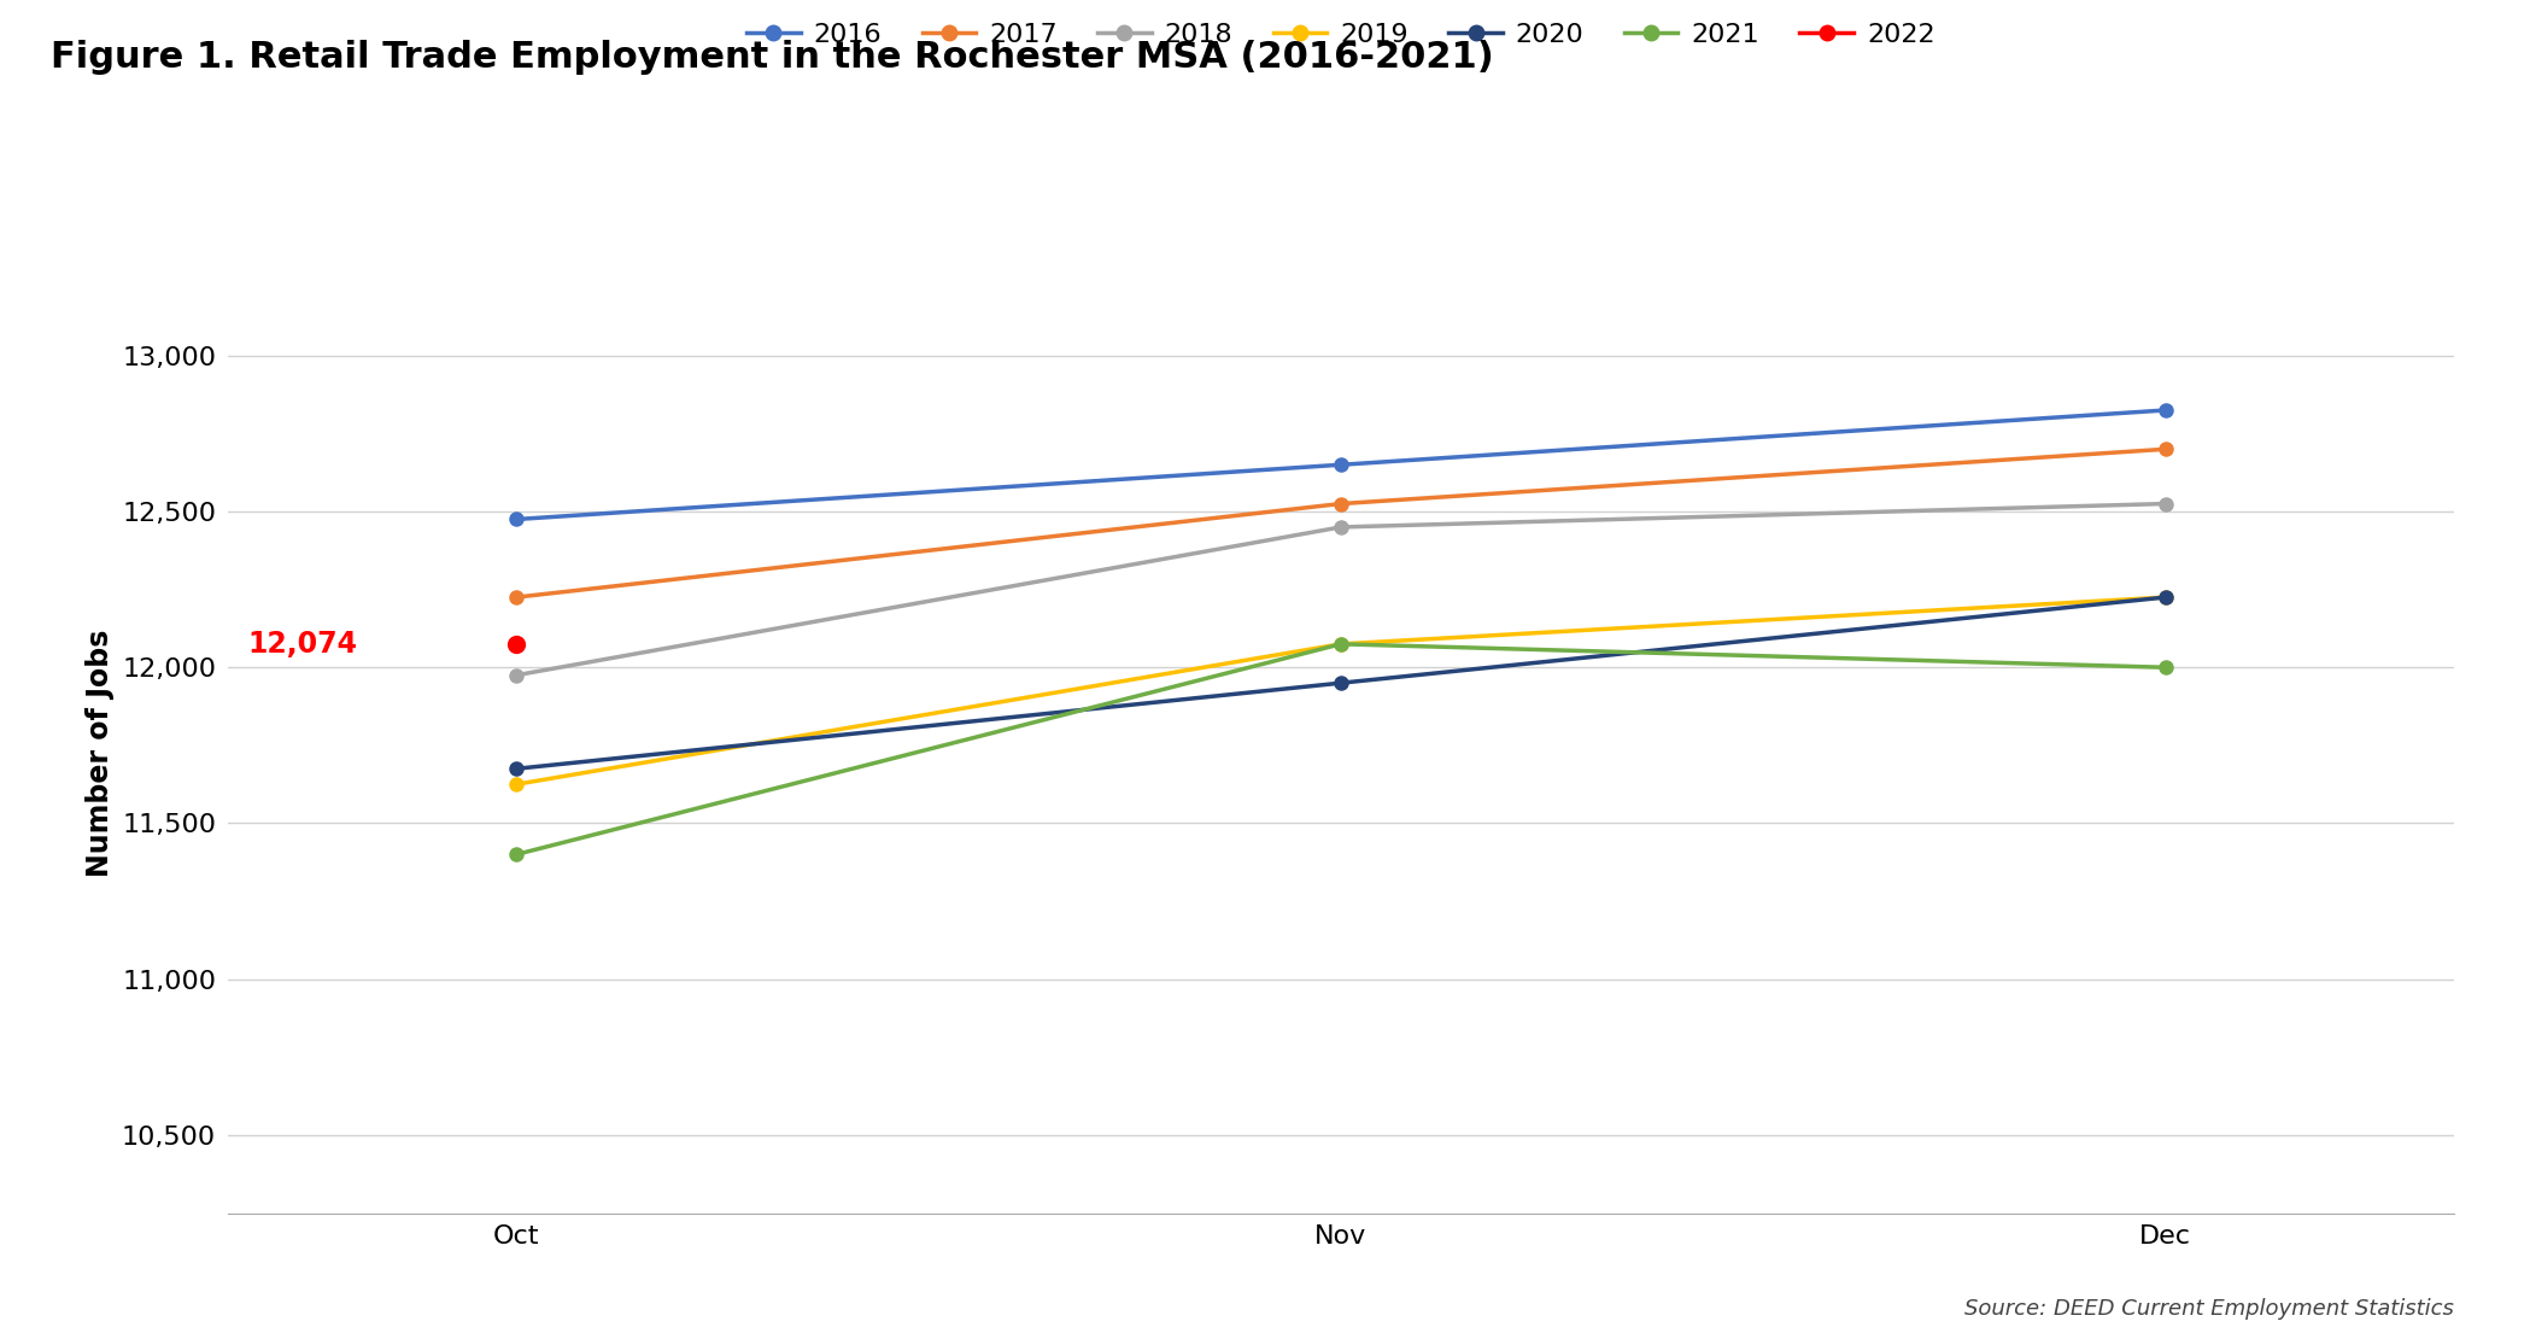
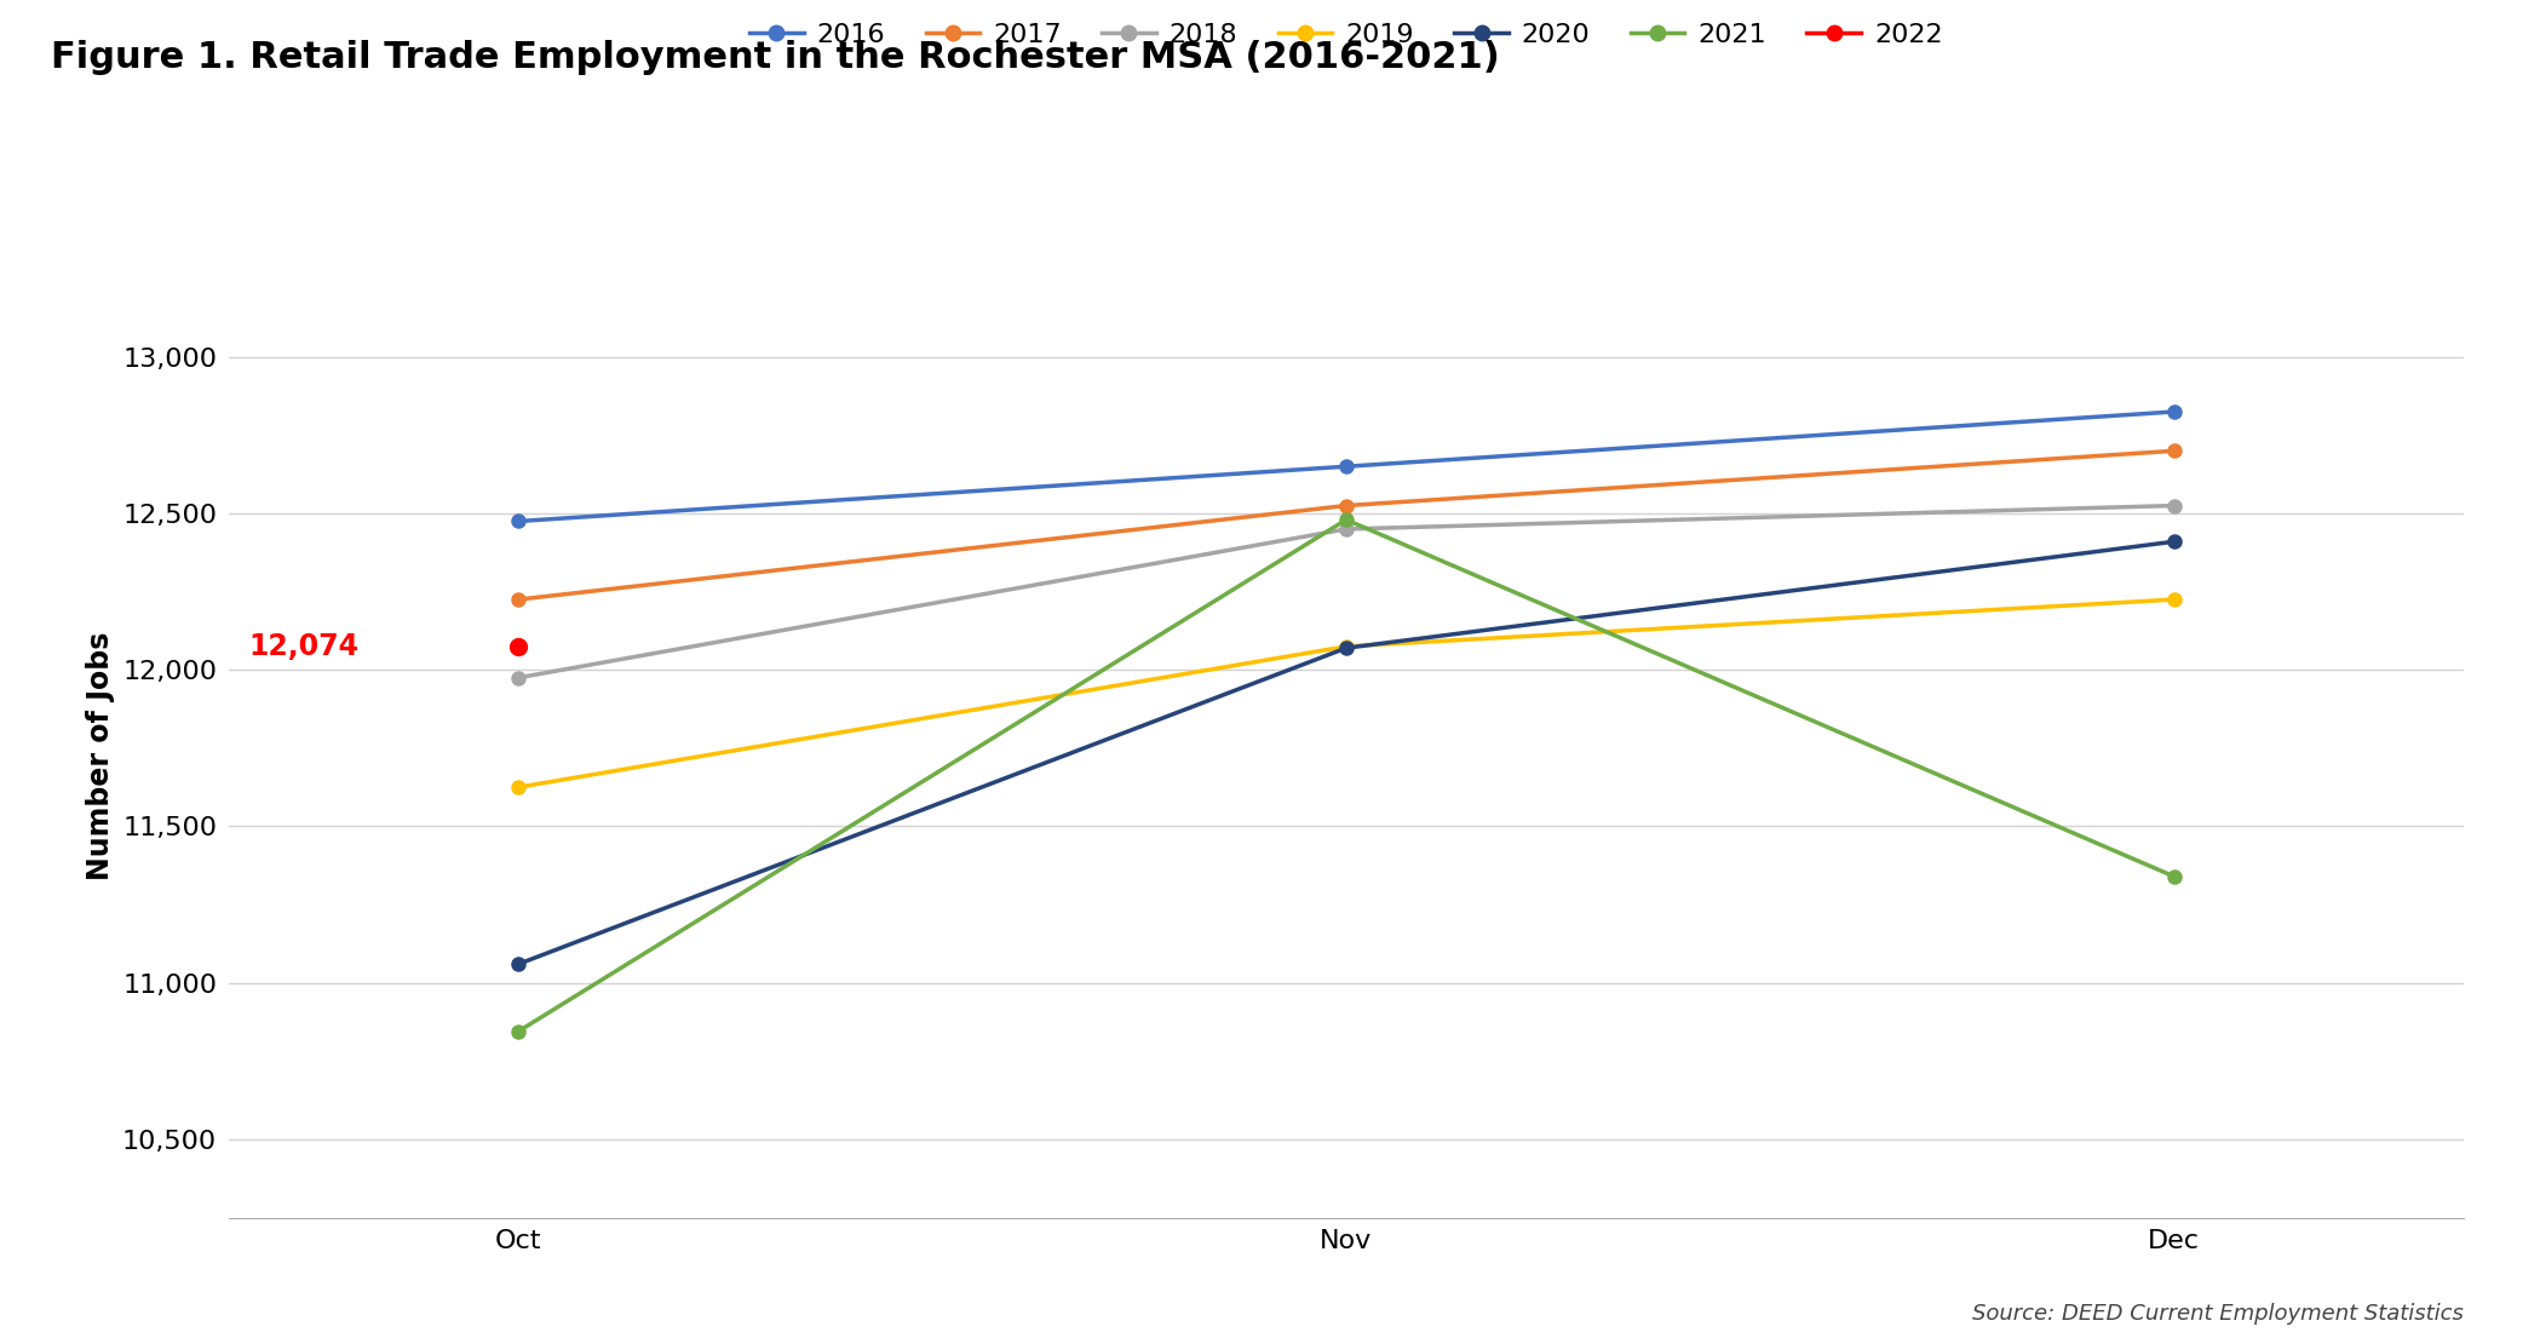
2020/Oct: 11,675 -> 11,060
2021/Oct: 11,400 -> 10,845
2020/Nov: 11,950 -> 12,070
2021/Nov: 12,075 -> 12,480
2020/Dec: 12,225 -> 12,410
2021/Dec: 12,000 -> 11,340
